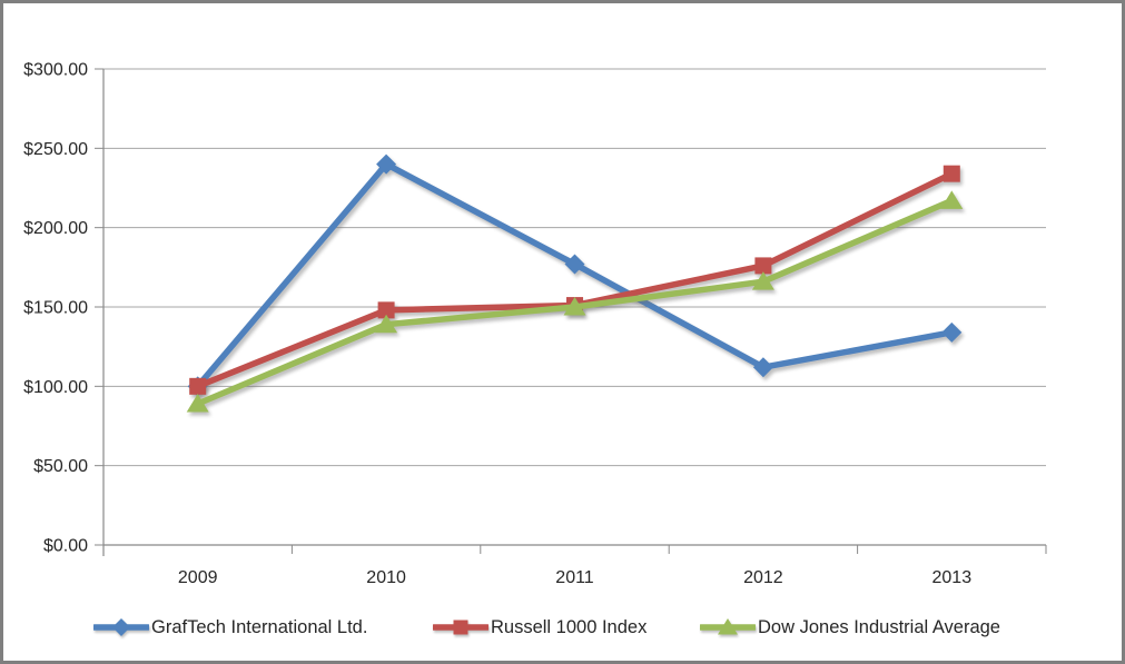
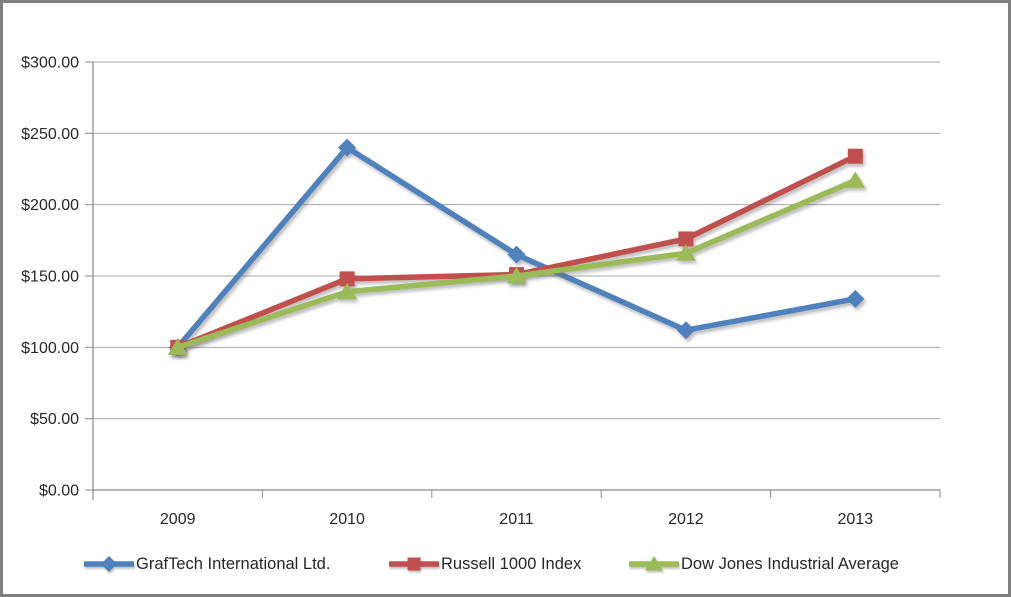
Dow Jones Industrial Average/2009: $89 -> $100
GrafTech International Ltd./2011: $177 -> $165
